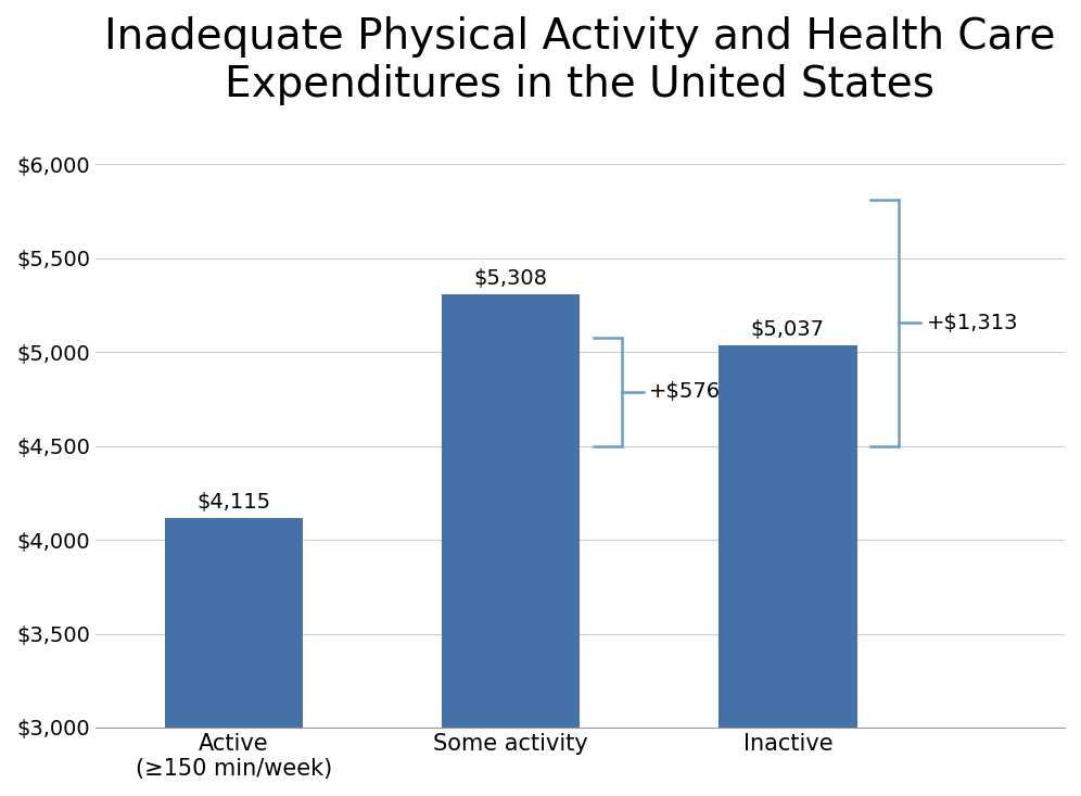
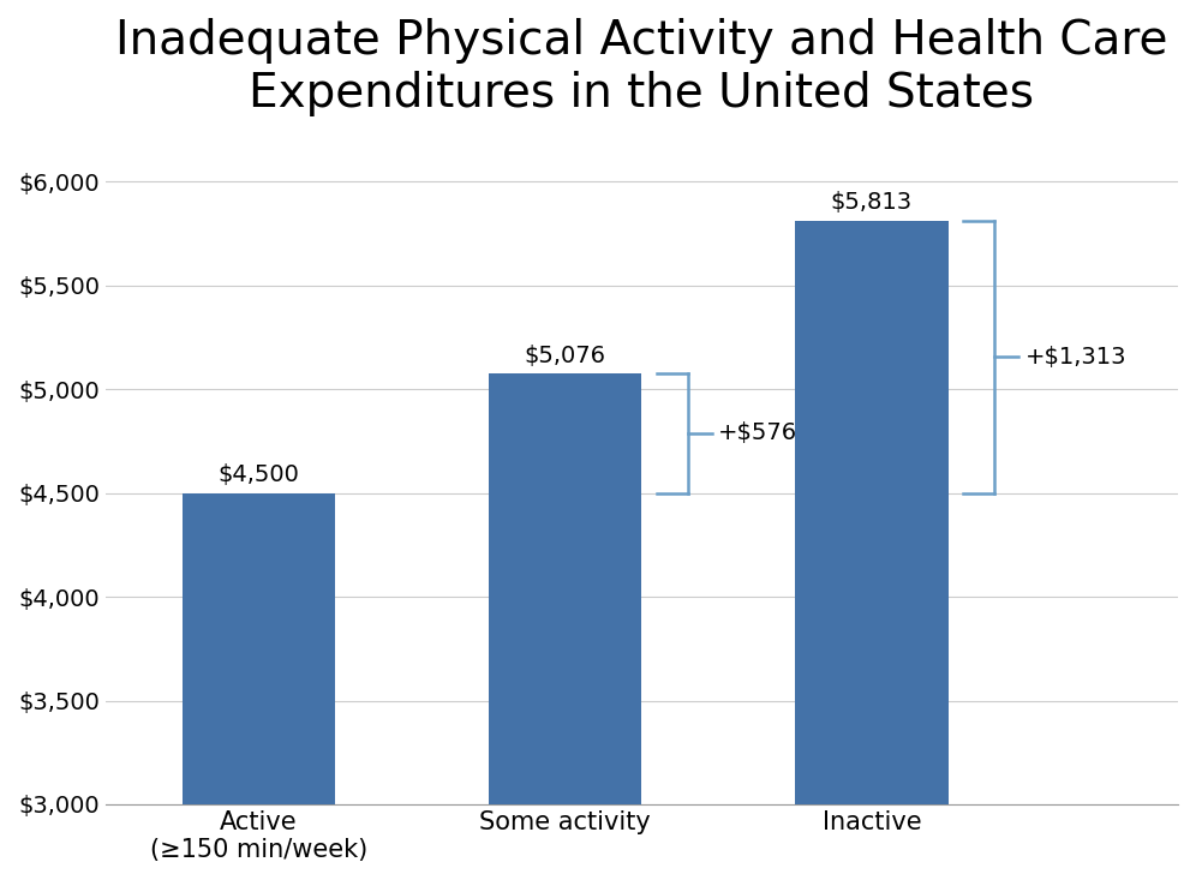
Active (≥150 min/week): $4,115 -> $4,500
Some activity: $5,308 -> $5,076
Inactive: $5,037 -> $5,813
